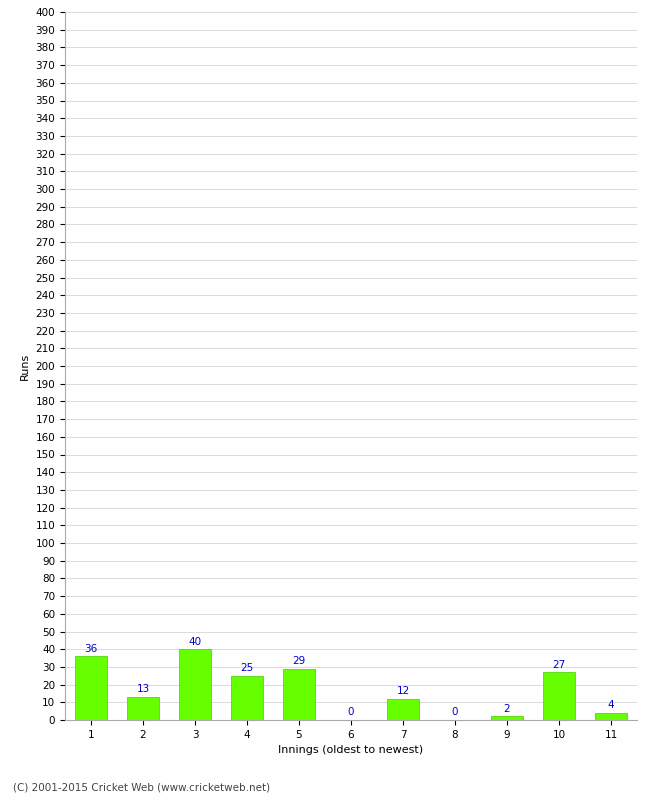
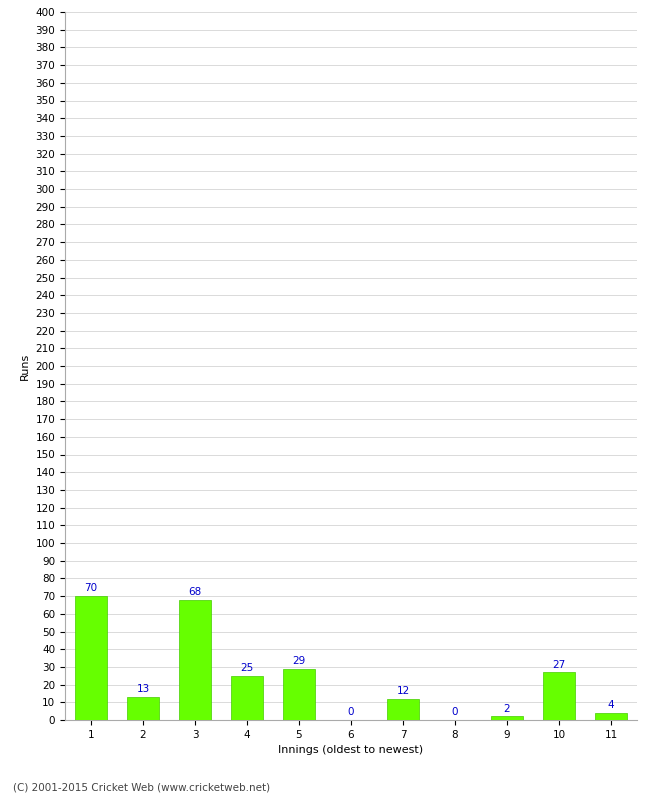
1: 36 -> 70
3: 40 -> 68
